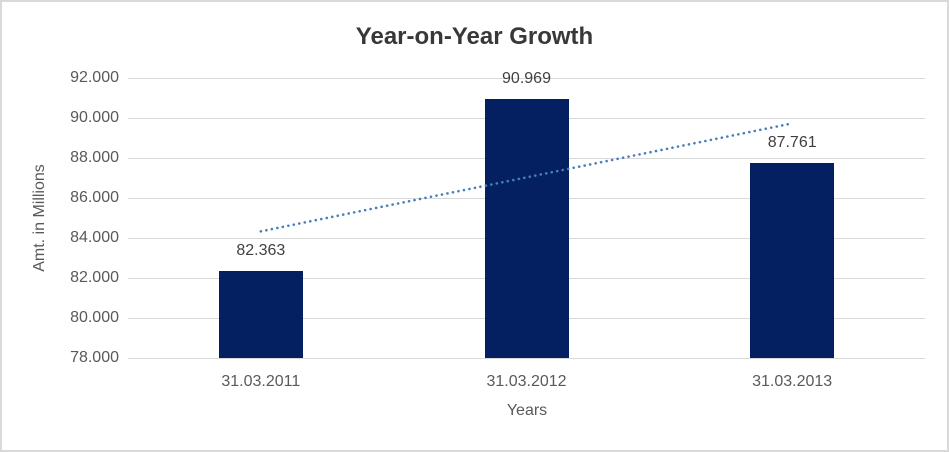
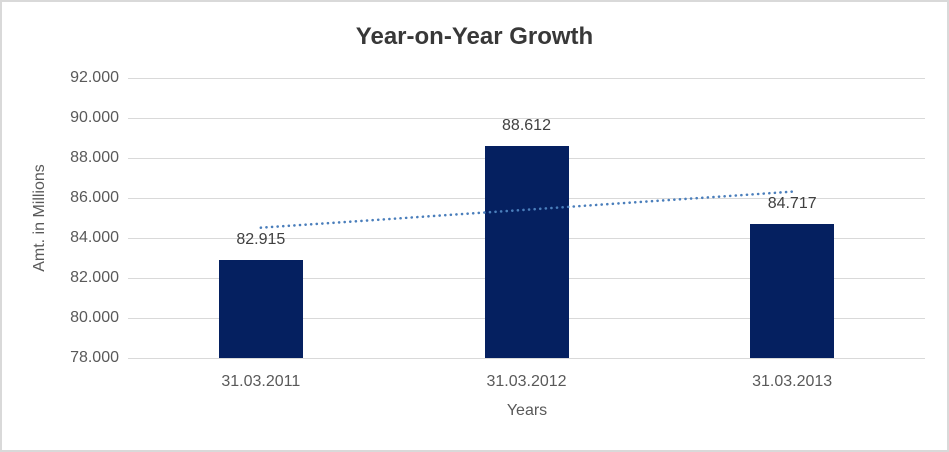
31.03.2011: 82.363 -> 82.915
31.03.2012: 90.969 -> 88.612
31.03.2013: 87.761 -> 84.717
